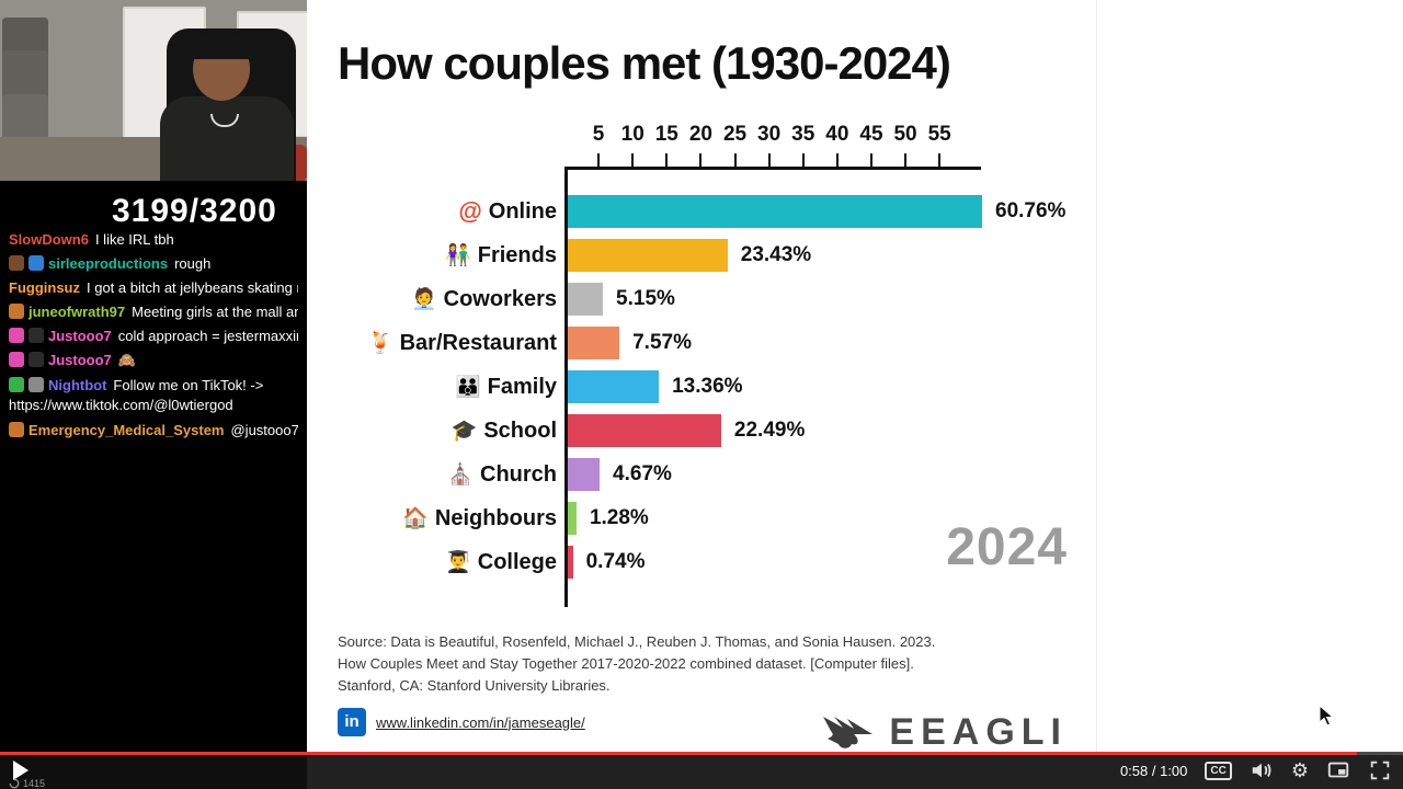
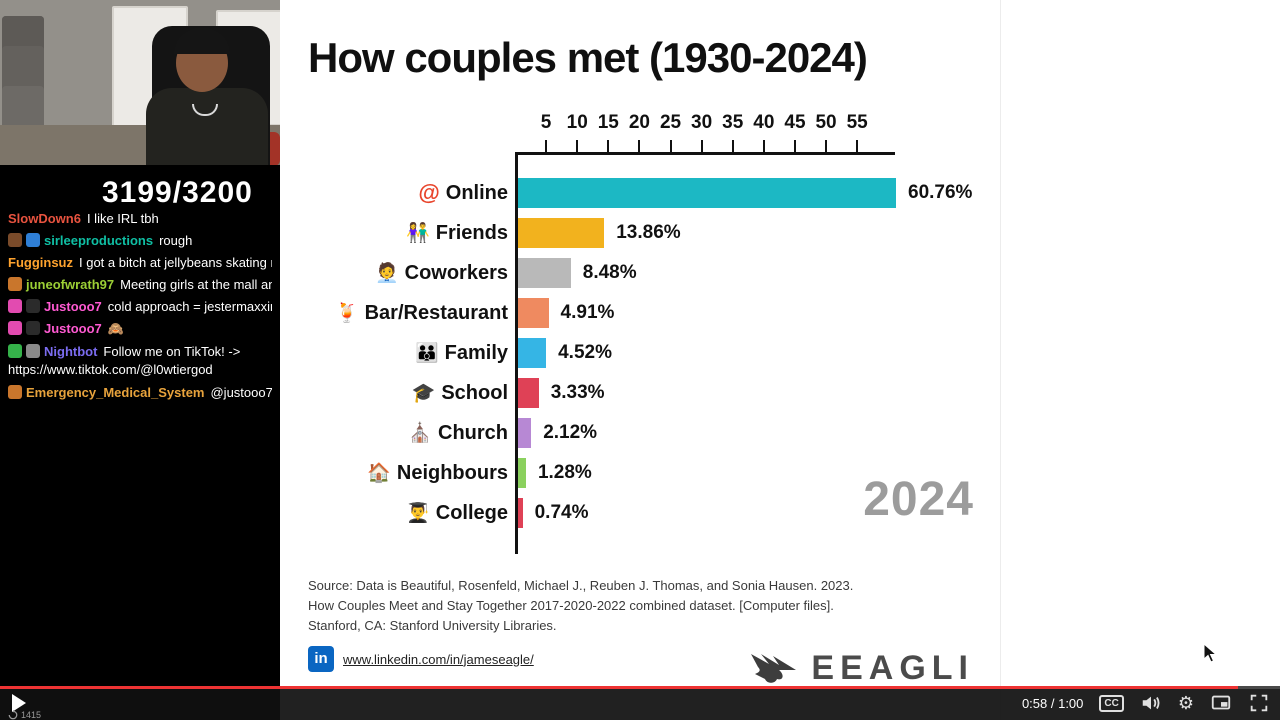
Friends: 23.43% -> 13.86%
Coworkers: 5.15% -> 8.48%
Bar/Restaurant: 7.57% -> 4.91%
Family: 13.36% -> 4.52%
School: 22.49% -> 3.33%
Church: 4.67% -> 2.12%
